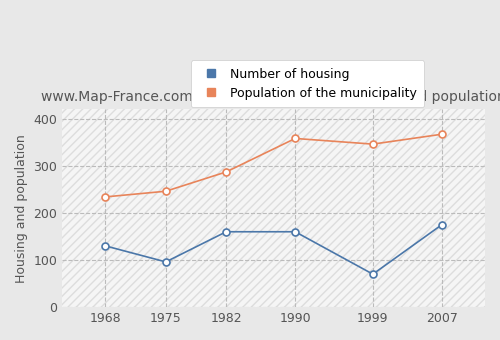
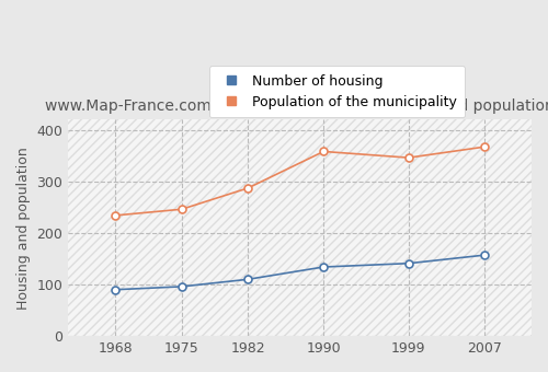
Number of housing/1968: 130 -> 90
Number of housing/1982: 160 -> 110
Number of housing/1990: 160 -> 134
Number of housing/1999: 70 -> 141
Number of housing/2007: 175 -> 157
